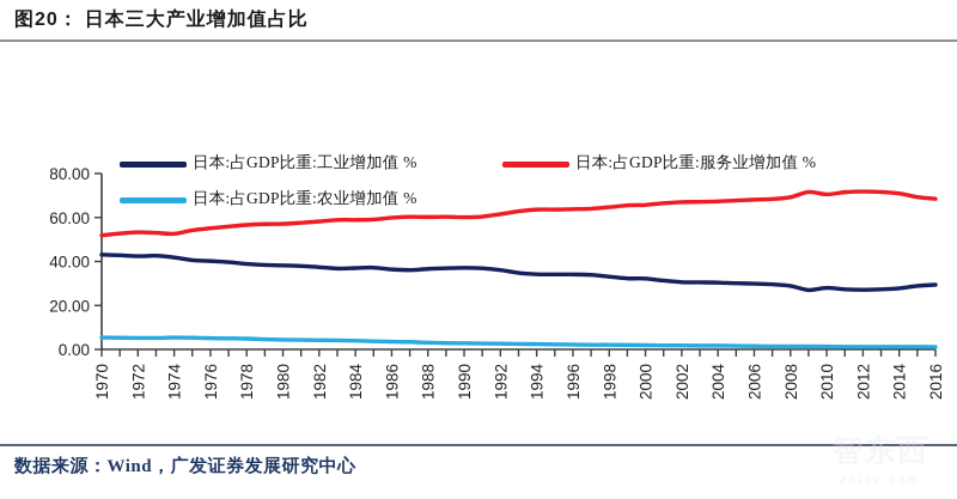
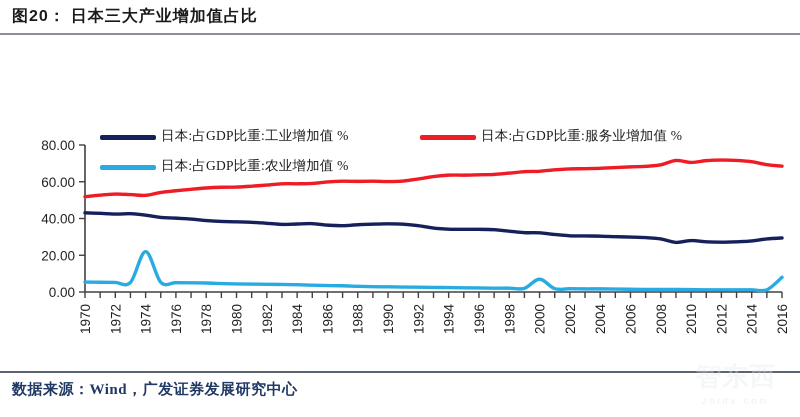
日本:占GDP比重:农业增加值 %/1974: 5 -> 22
日本:占GDP比重:农业增加值 %/2000: 2 -> 7
日本:占GDP比重:农业增加值 %/2016: 1 -> 8
